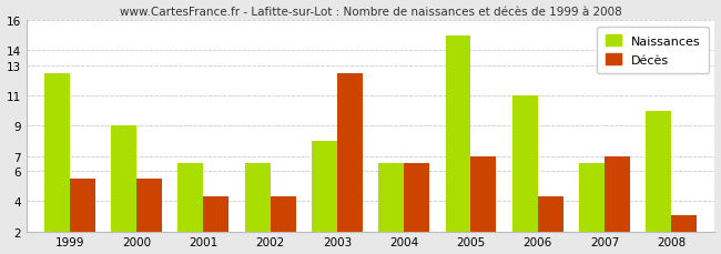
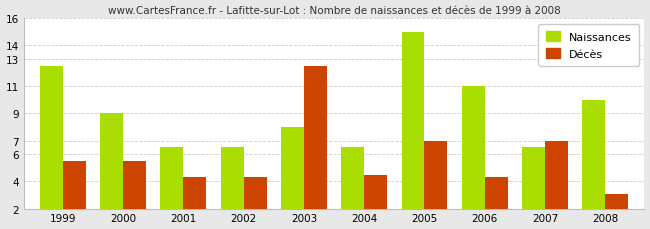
Décès/2004: 6.5 -> 4.5
